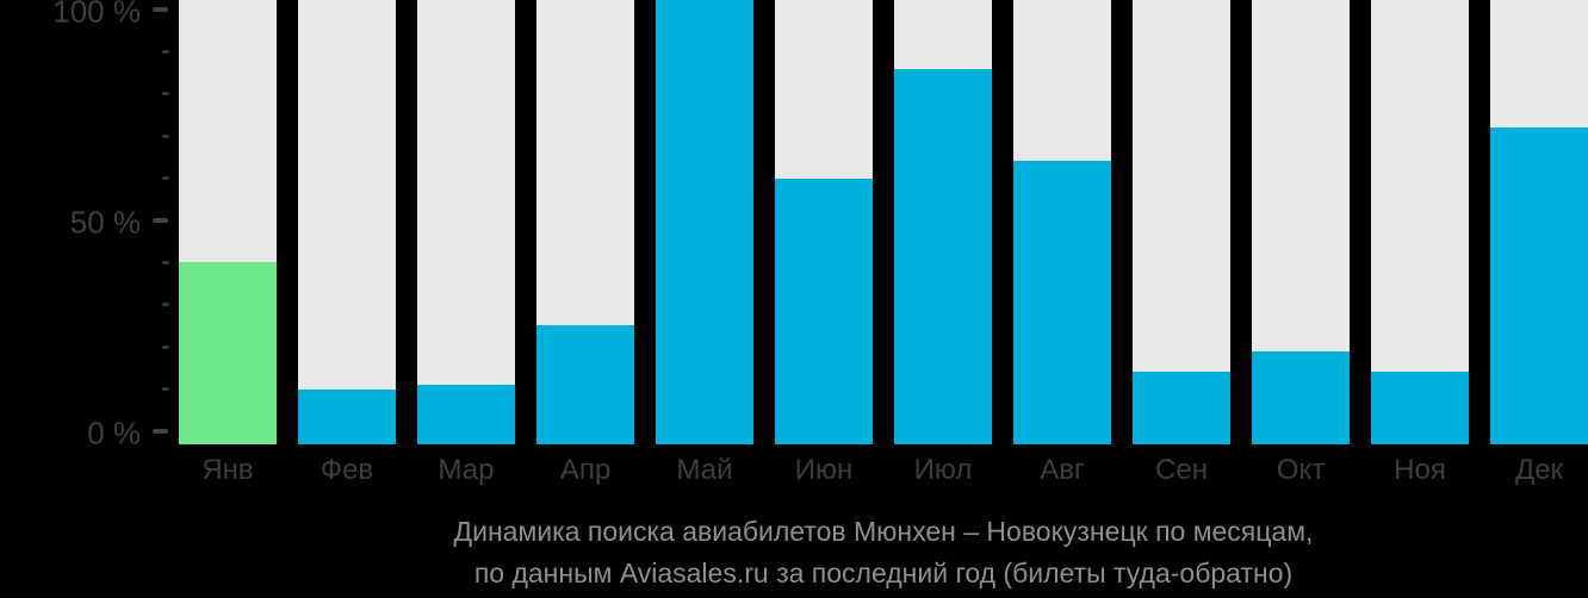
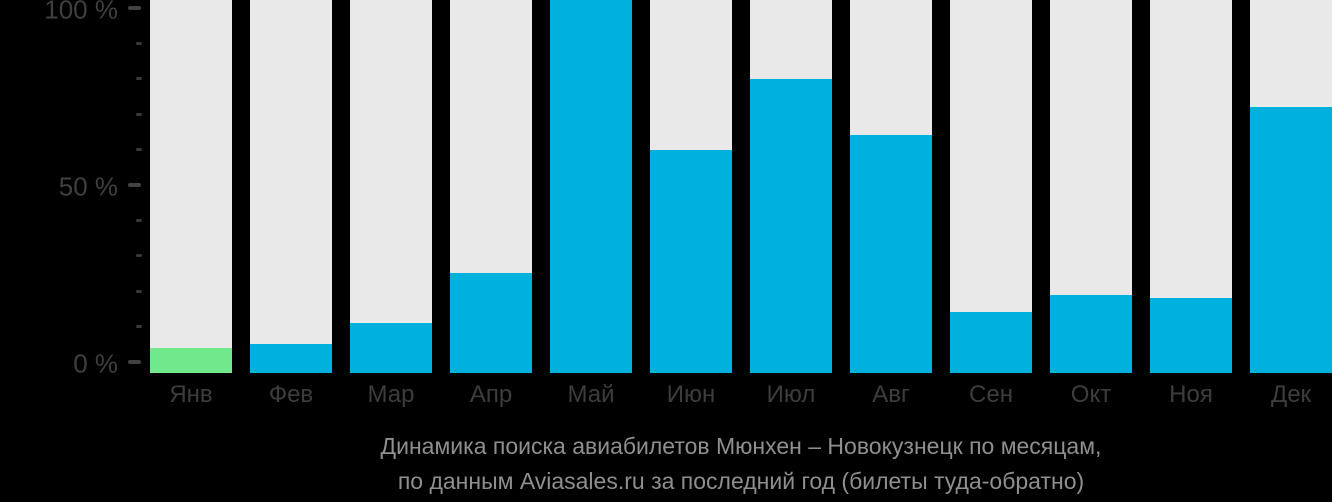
Янв: 40% -> 4%
Фев: 10% -> 5%
Июл: 86% -> 80%
Ноя: 14% -> 18%
